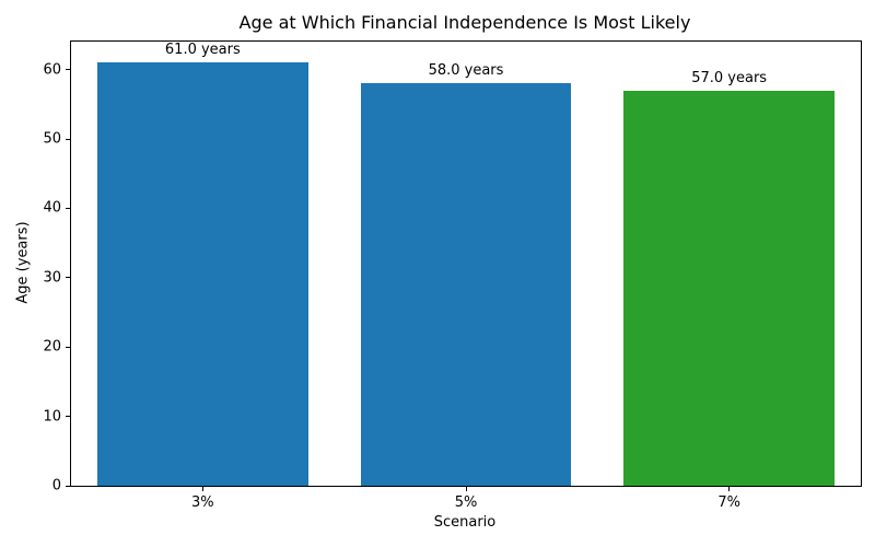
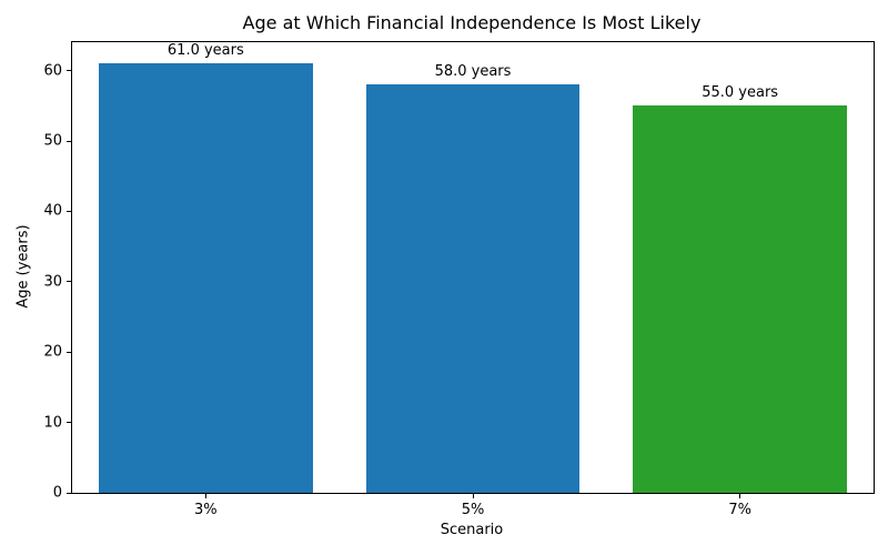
7%: 57.0 -> 55.0
